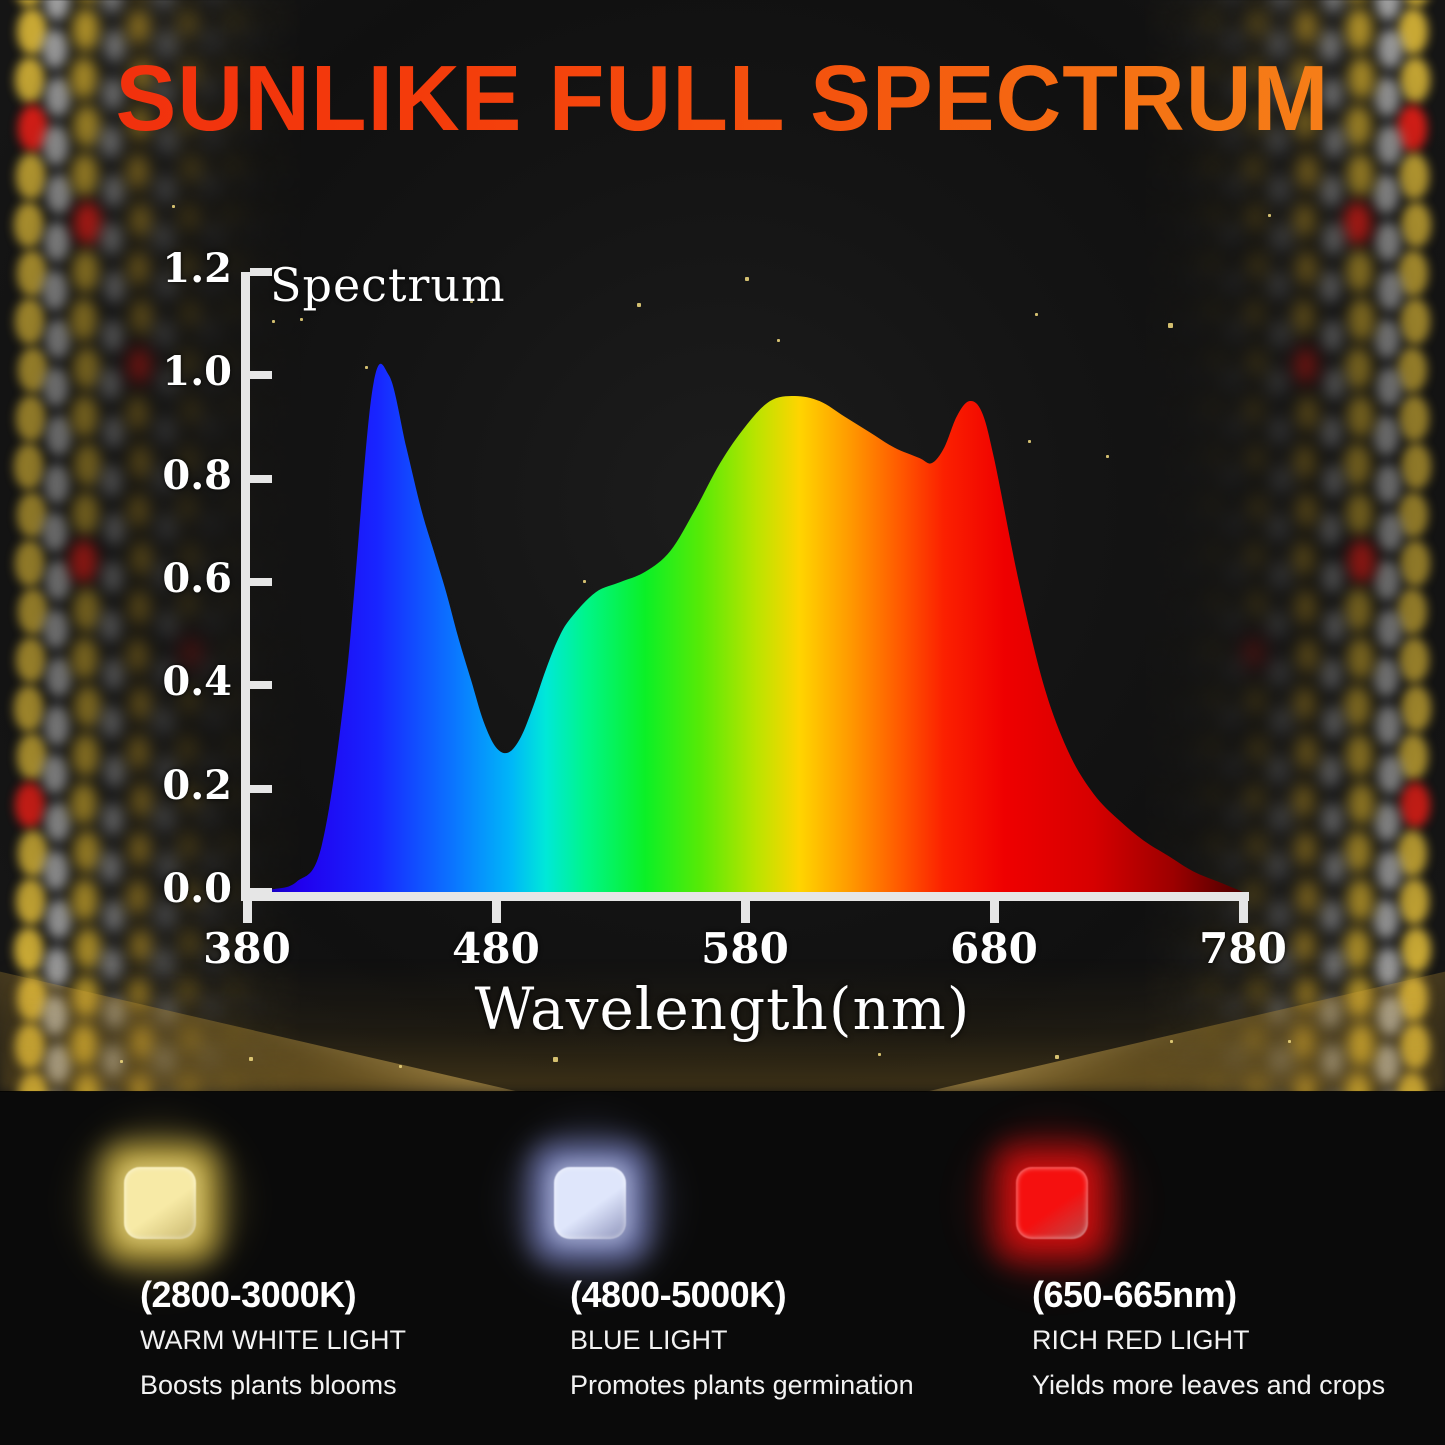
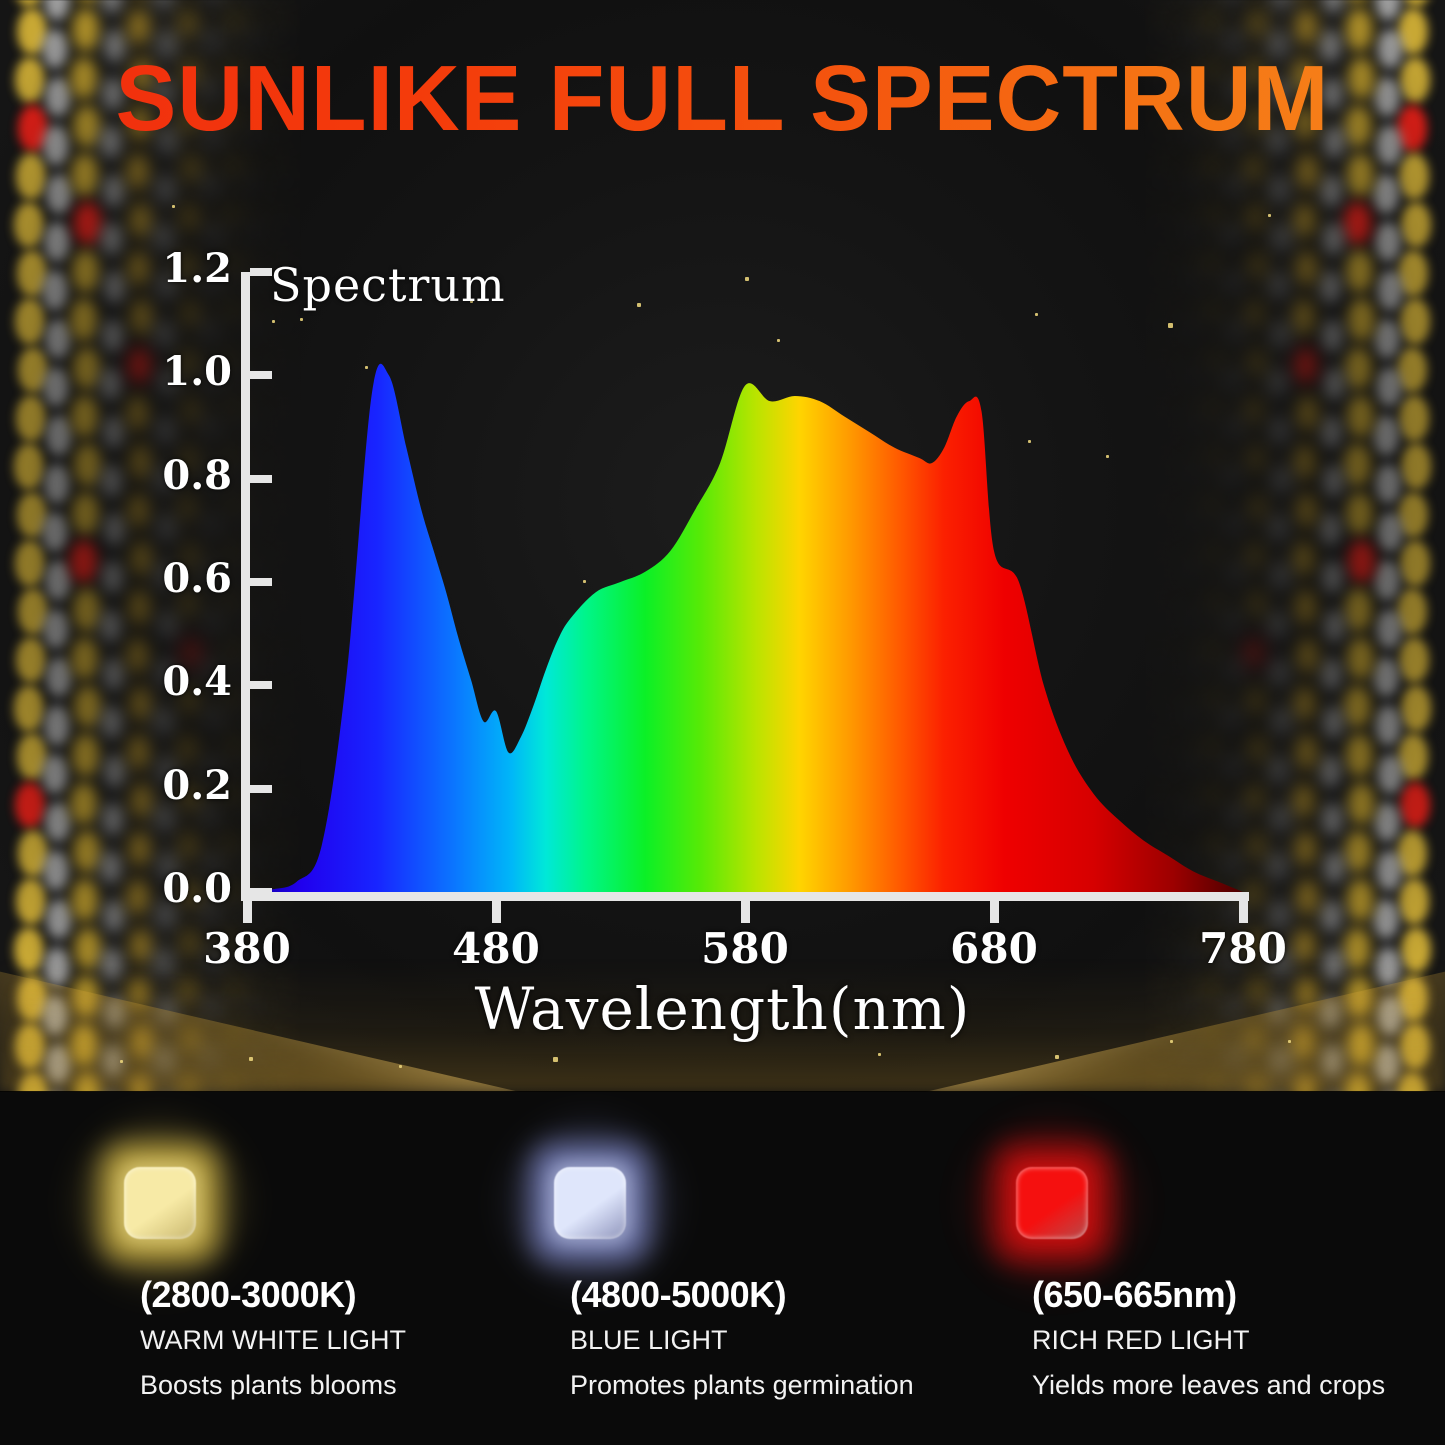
480: 0.28 -> 0.35
580: 0.90 -> 0.98
680: 0.84 -> 0.66
